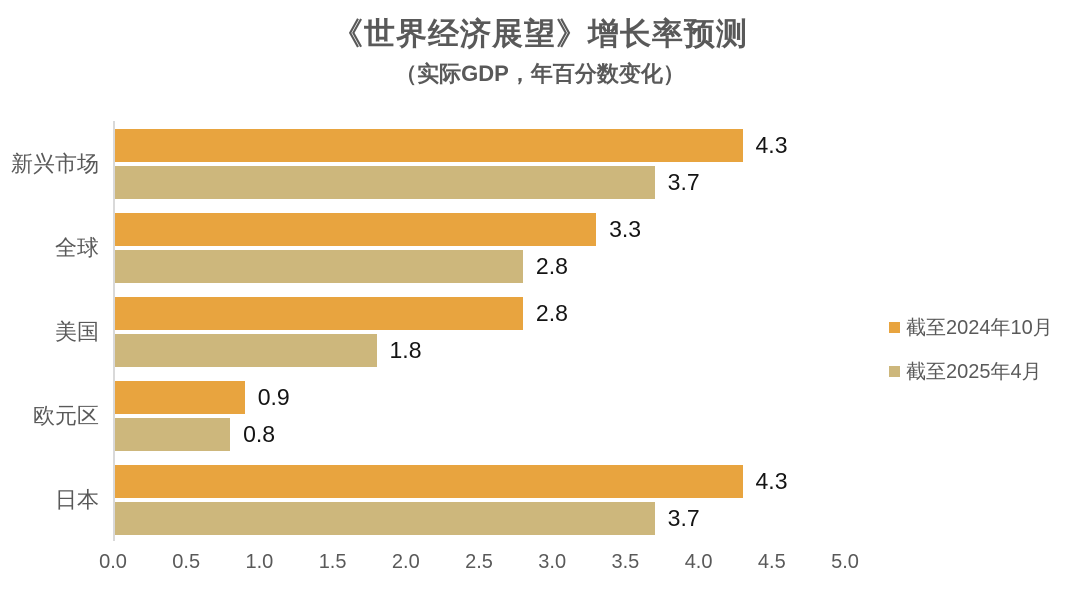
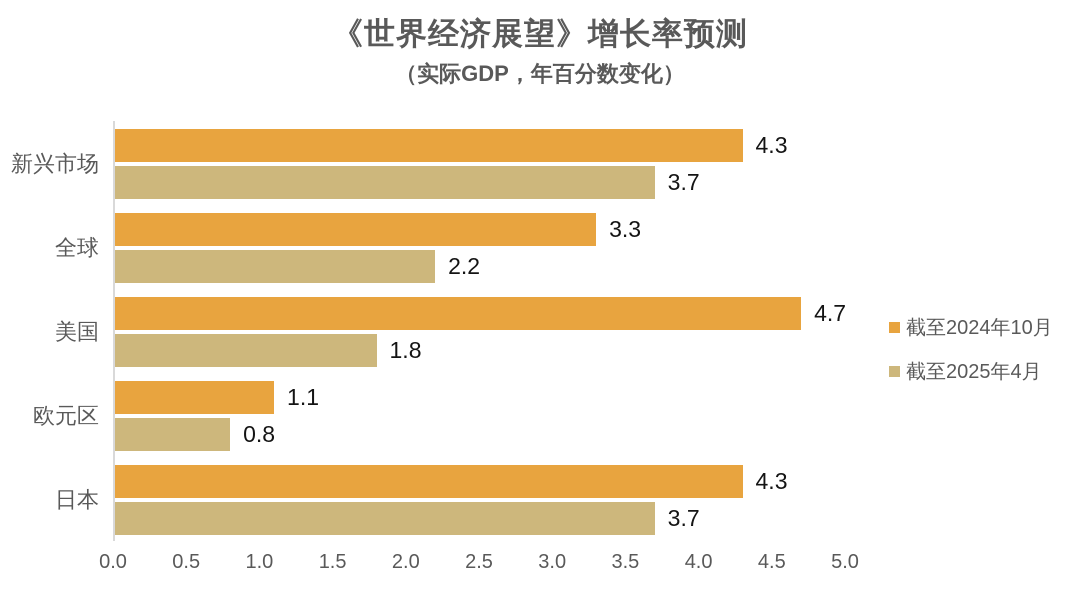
截至2025年4月/全球: 2.8 -> 2.2
截至2024年10月/美国: 2.8 -> 4.7
截至2024年10月/欧元区: 0.9 -> 1.1
